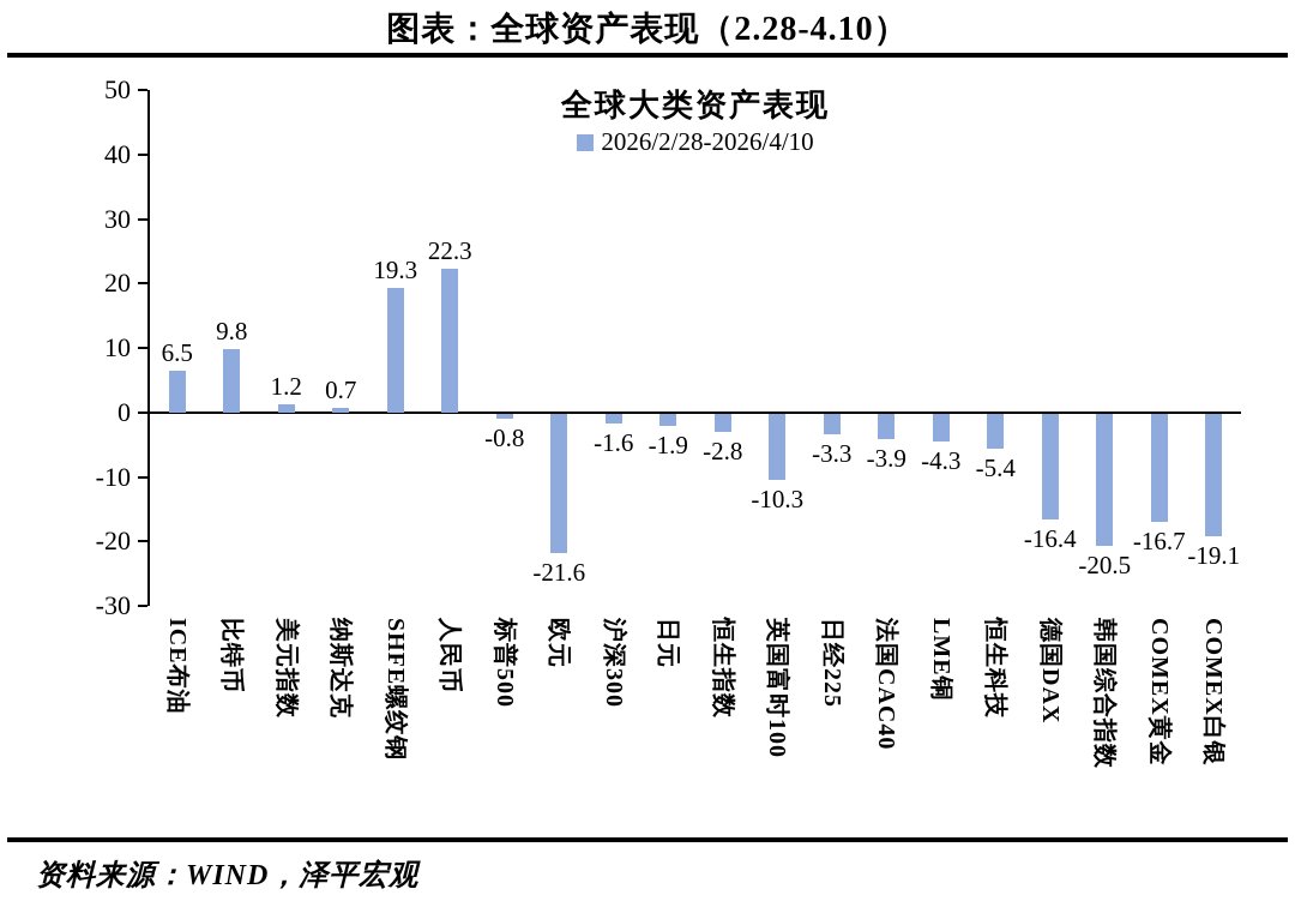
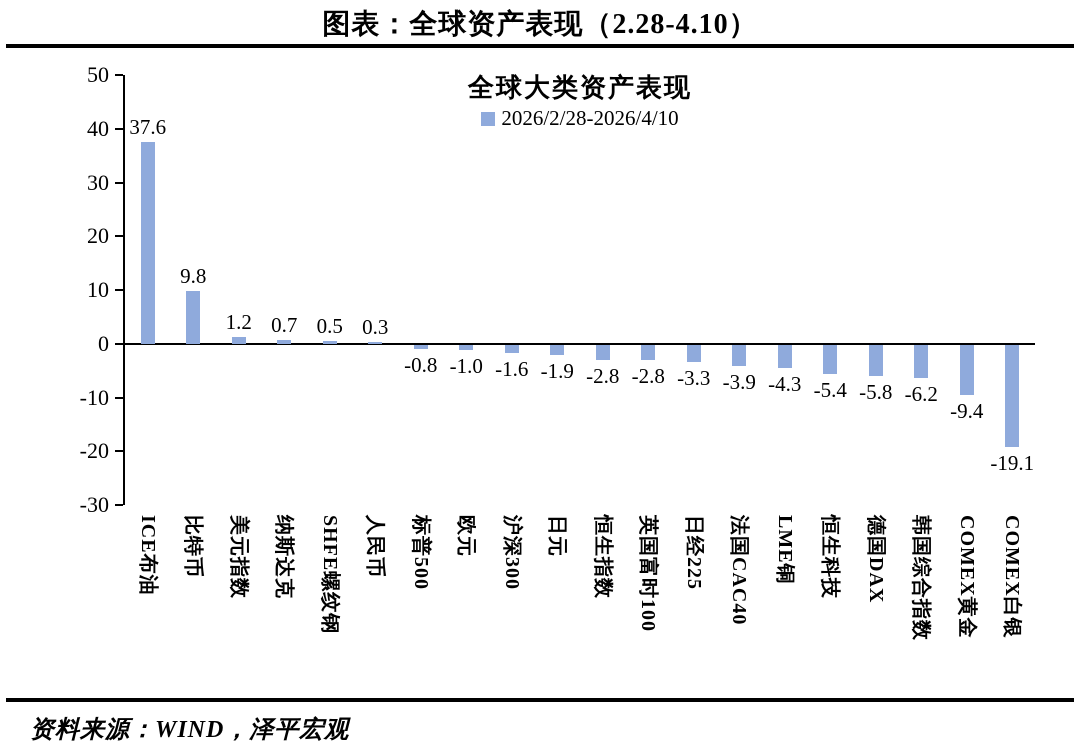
ICE布油: 6.5 -> 37.6
SHFE螺纹钢: 19.3 -> 0.5
人民币: 22.3 -> 0.3
欧元: -21.6 -> -1.0
英国富时100: -10.3 -> -2.8
德国DAX: -16.4 -> -5.8
韩国综合指数: -20.5 -> -6.2
COMEX黄金: -16.7 -> -9.4
